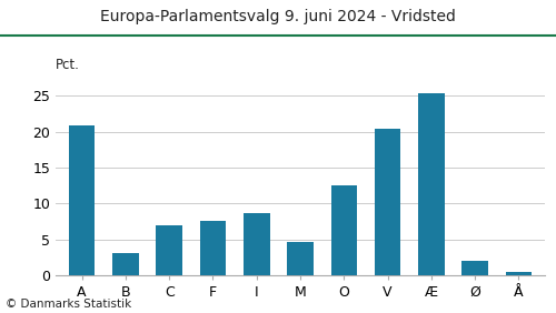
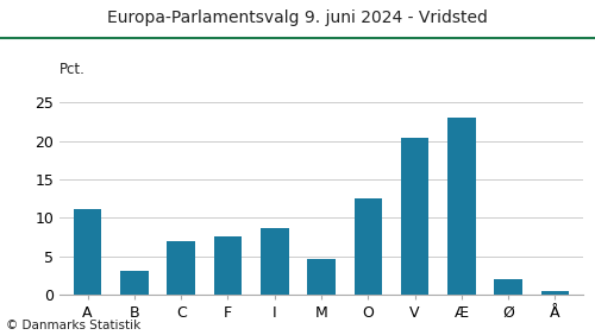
A: 20.8 -> 11.1
Æ: 25.4 -> 23.0
